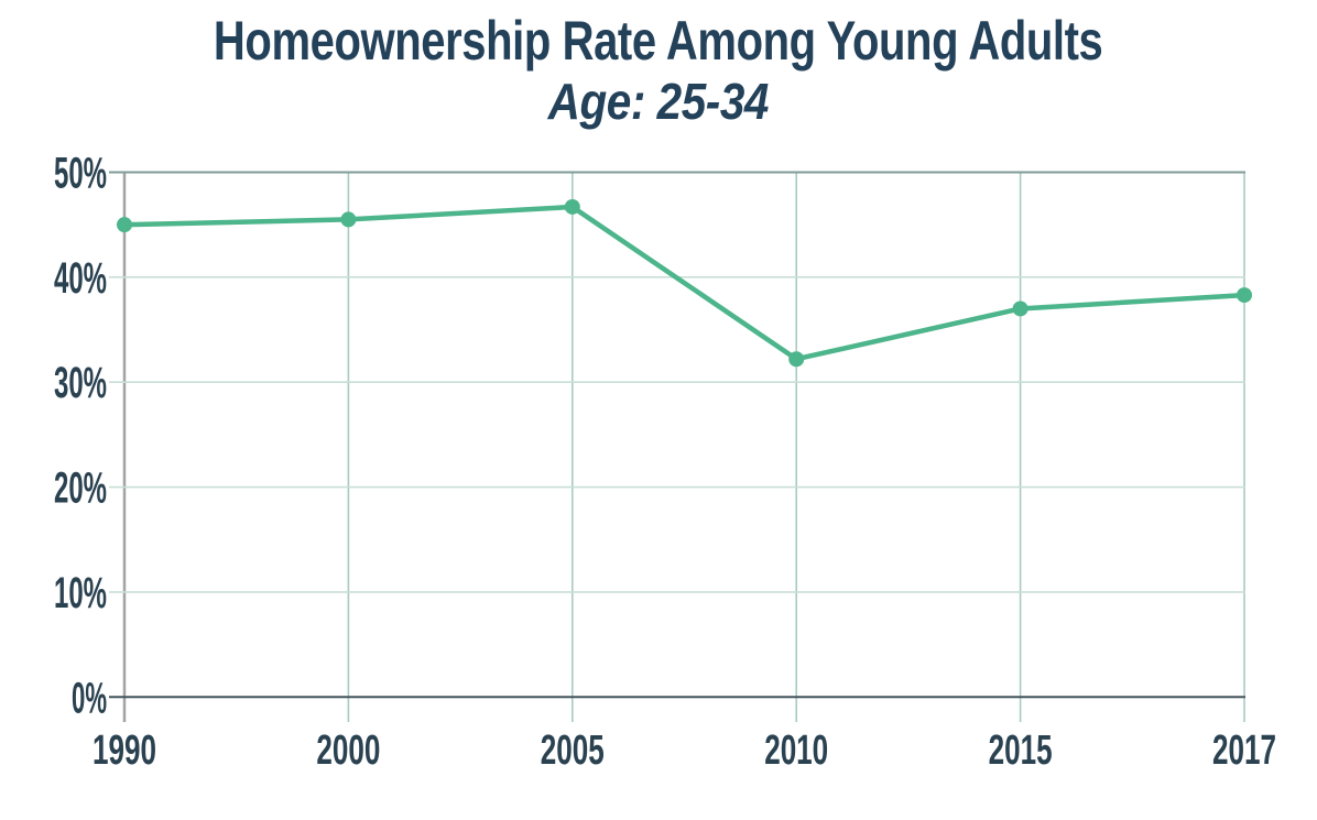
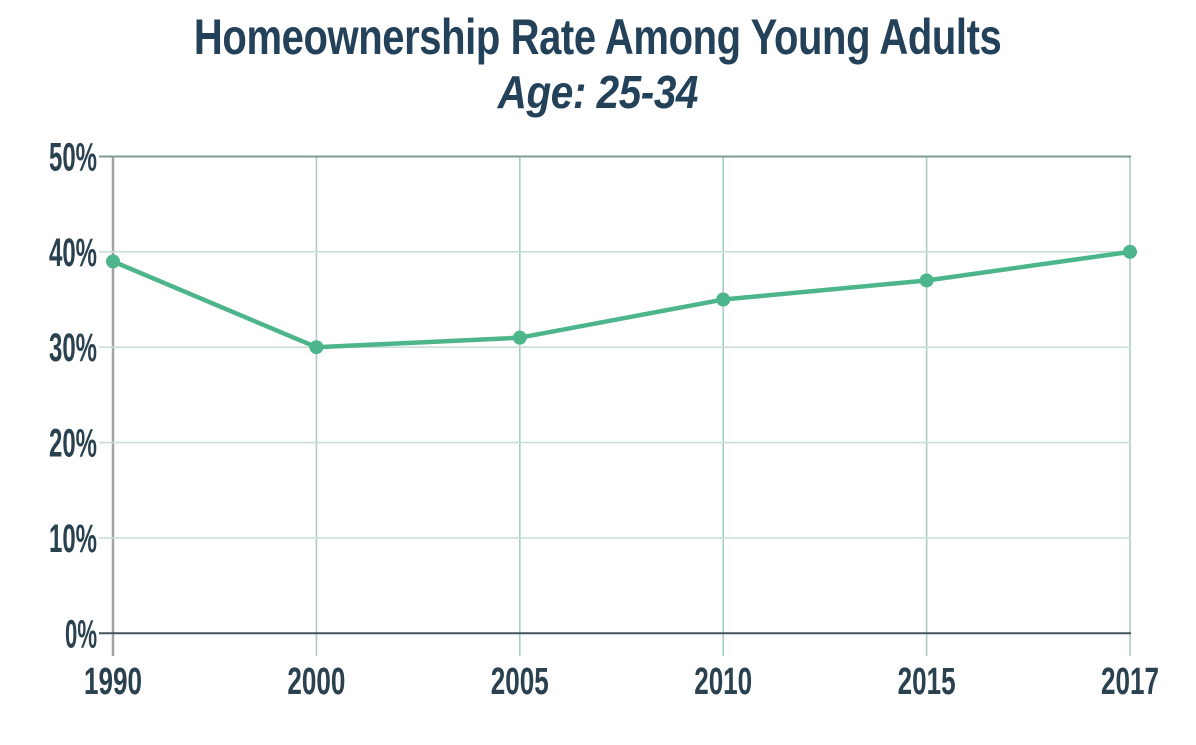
1990: 45% -> 39%
2000: 46% -> 30%
2005: 47% -> 31%
2010: 32% -> 35%
2017: 38% -> 40%
